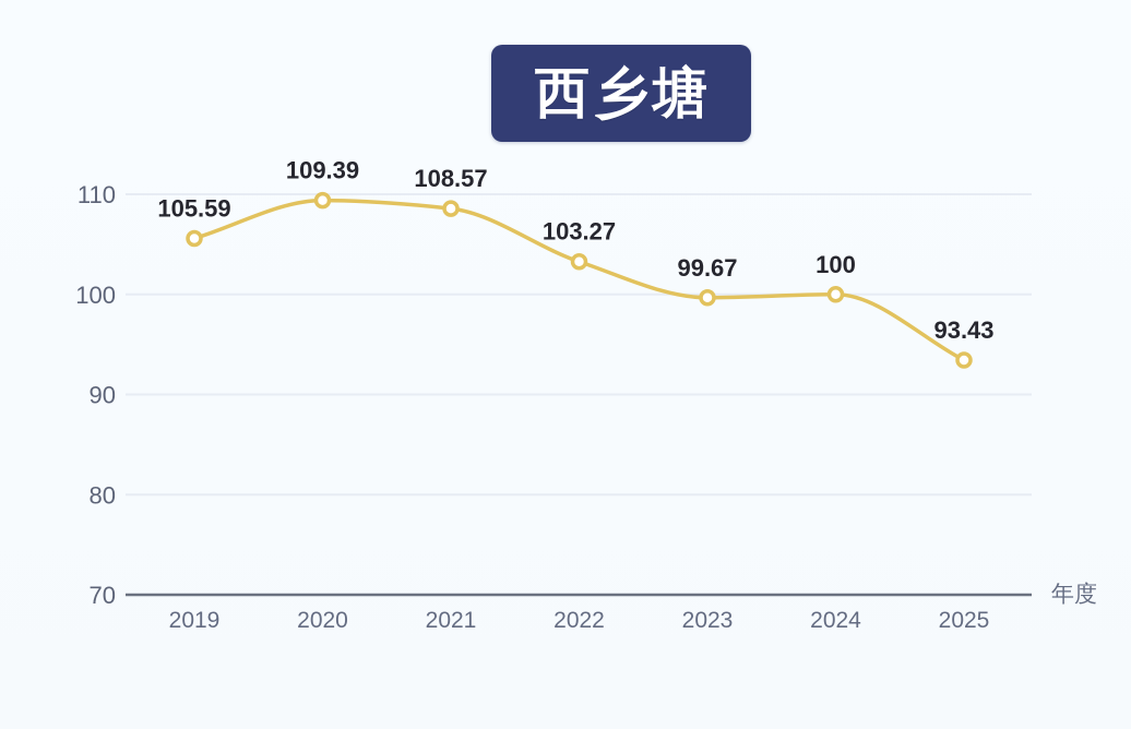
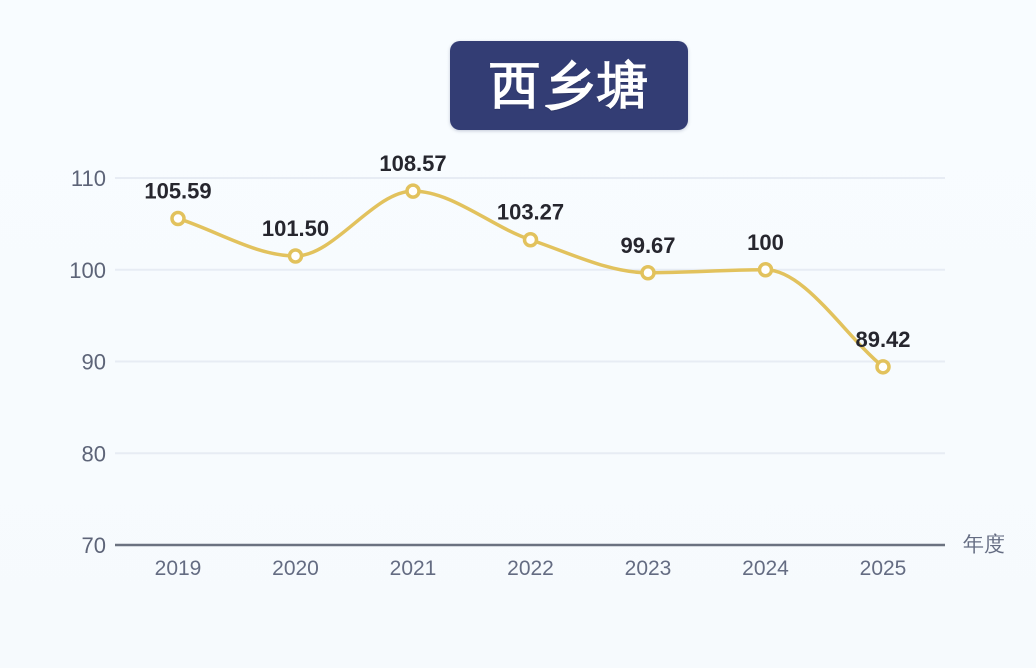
2020: 109.39 -> 101.50
2025: 93.43 -> 89.42
